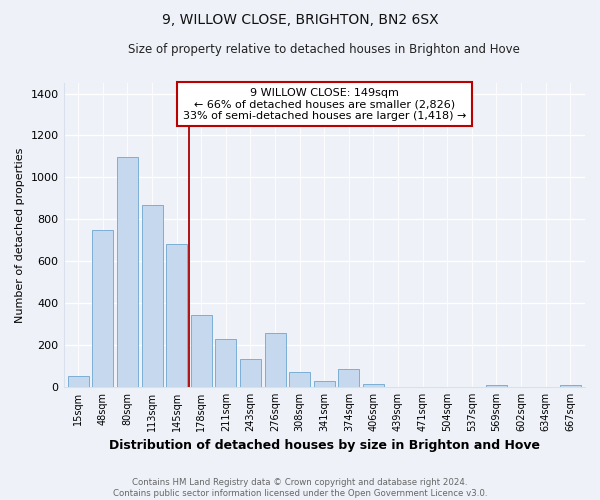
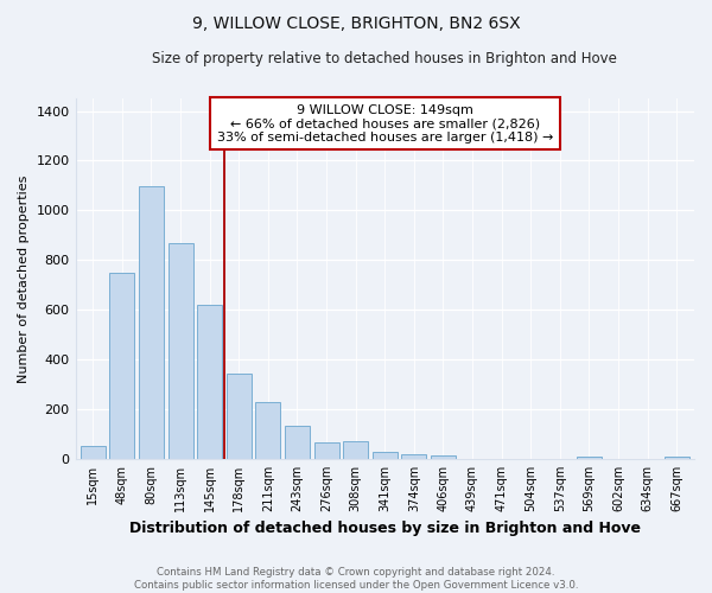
145sqm: 680 -> 620
276sqm: 255 -> 65
374sqm: 85 -> 18
